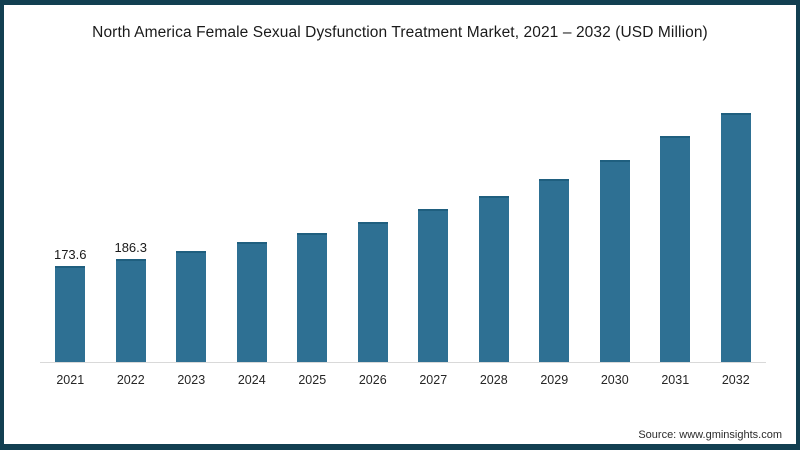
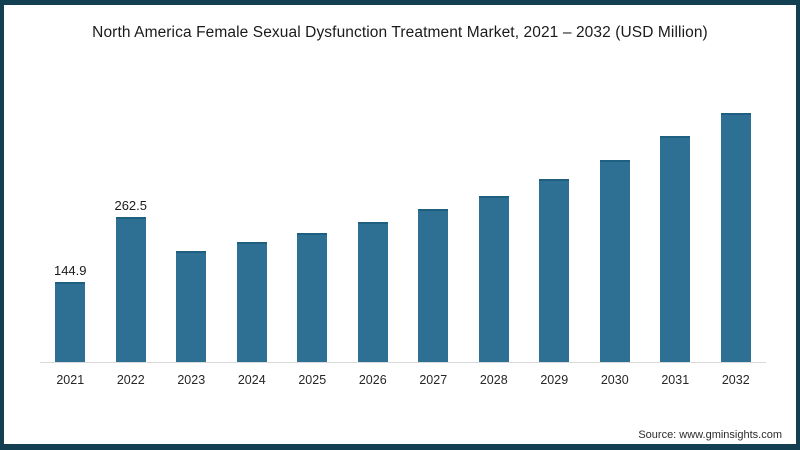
2021: 173.6 -> 144.9
2022: 186.3 -> 262.5
